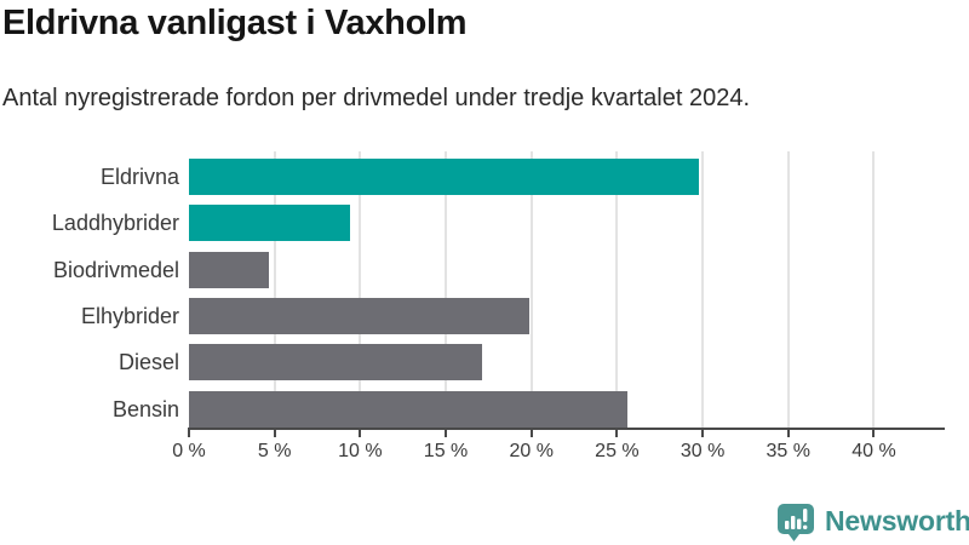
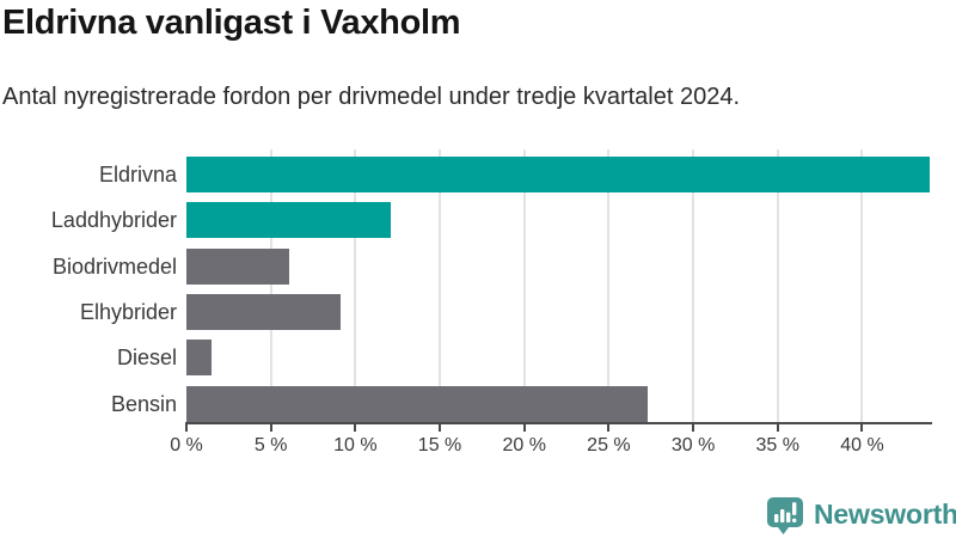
Eldrivna: 29.8% -> 44.0%
Laddhybrider: 9.4% -> 12.1%
Biodrivmedel: 4.7% -> 6.1%
Elhybrider: 19.9% -> 9.1%
Diesel: 17.1% -> 1.5%
Bensin: 25.6% -> 27.3%
